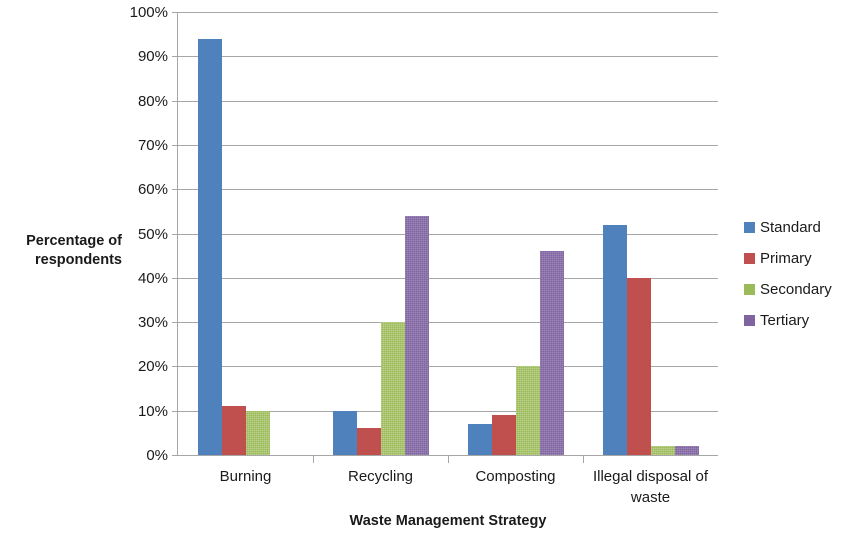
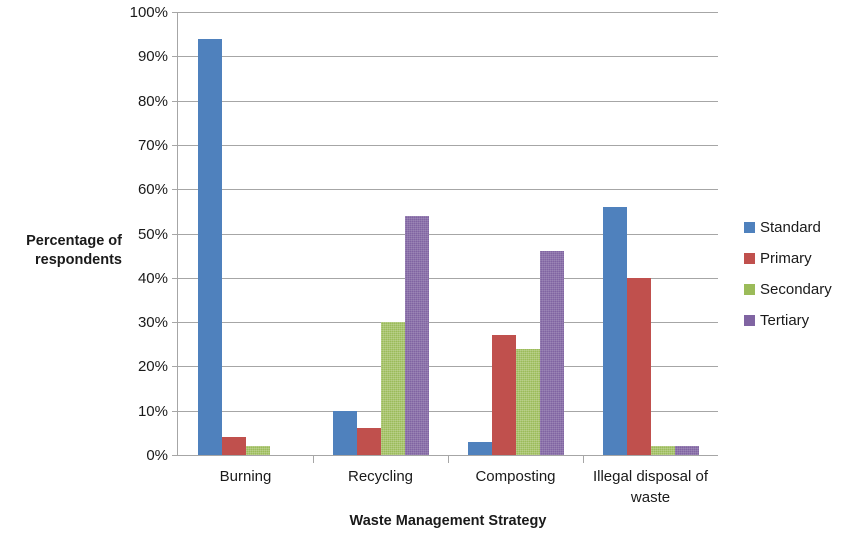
Primary/Burning: 11% -> 4%
Secondary/Burning: 10% -> 2%
Standard/Composting: 7% -> 3%
Primary/Composting: 9% -> 27%
Secondary/Composting: 20% -> 24%
Standard/Illegal disposal of waste: 52% -> 56%
